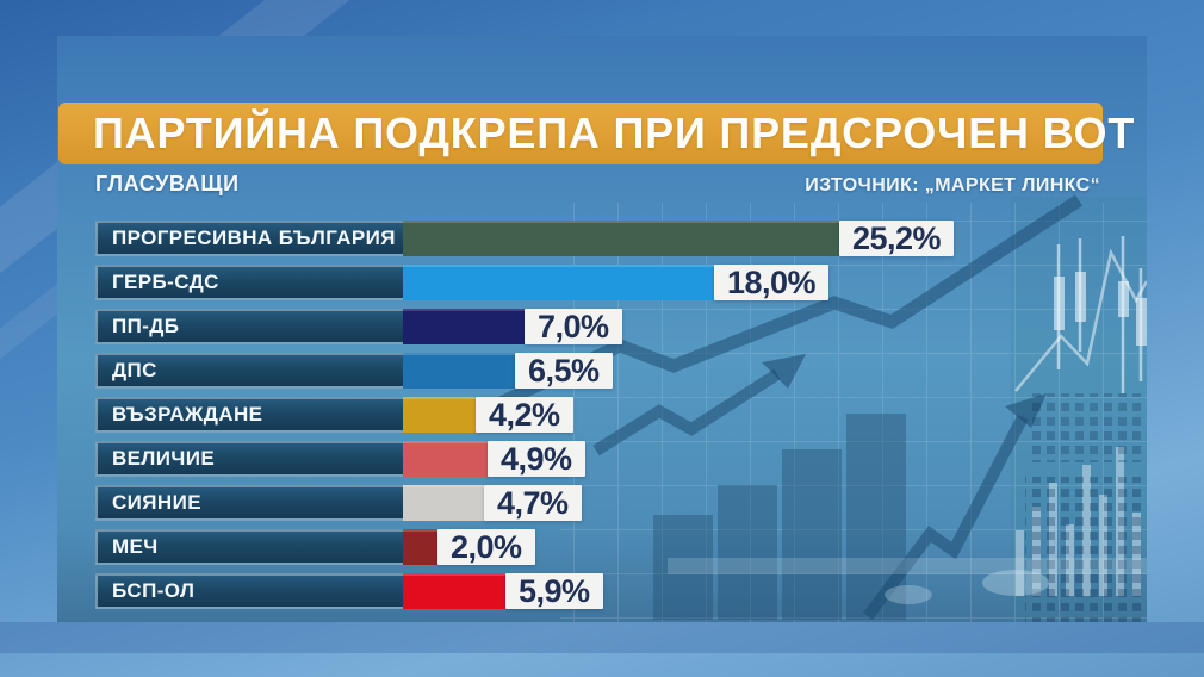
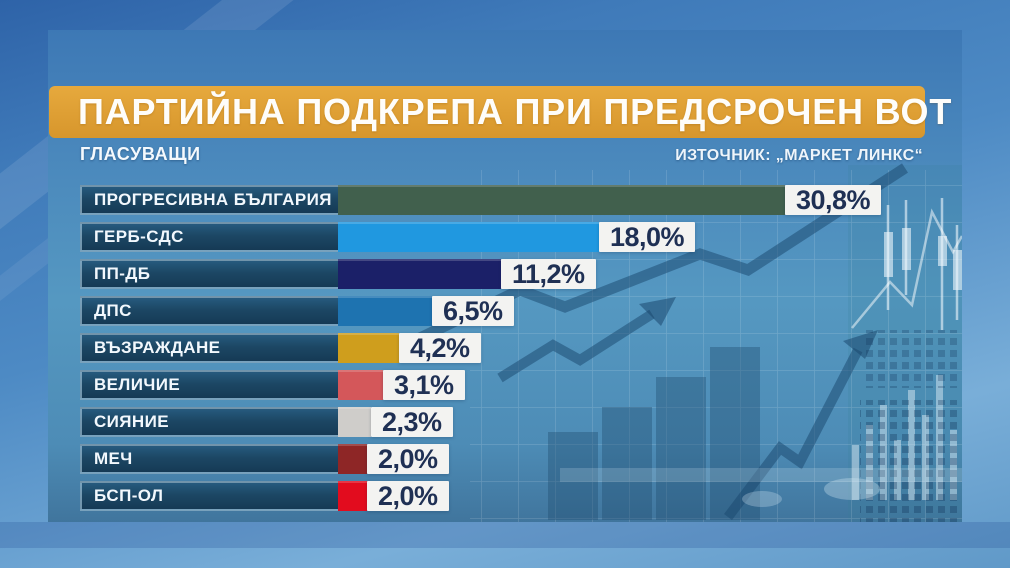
ПРОГРЕСИВНА БЪЛГАРИЯ: 25,2% -> 30,8%
ПП-ДБ: 7,0% -> 11,2%
ВЕЛИЧИЕ: 4,9% -> 3,1%
СИЯНИЕ: 4,7% -> 2,3%
БСП-ОЛ: 5,9% -> 2,0%
